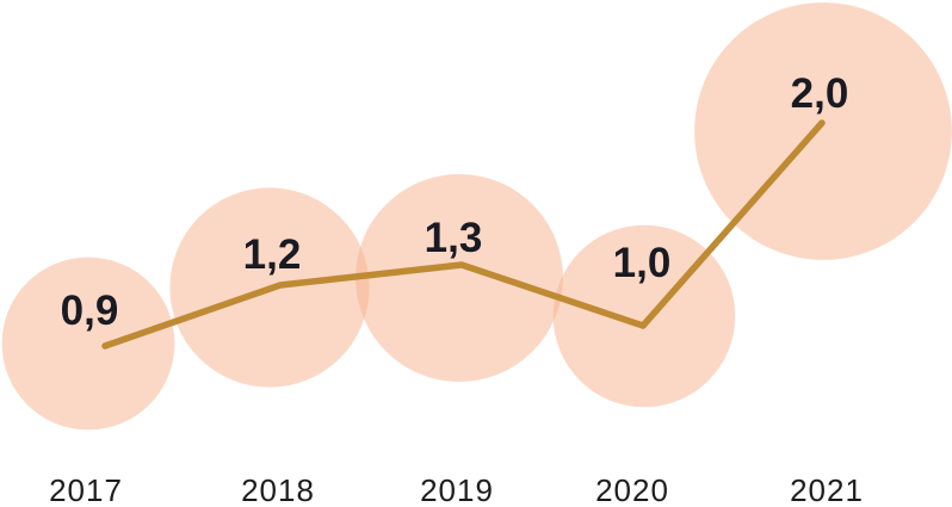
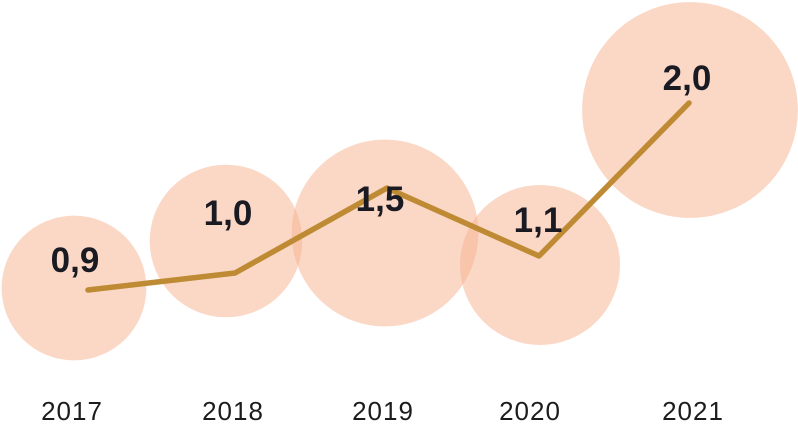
2018: 1,2 -> 1,0
2019: 1,3 -> 1,5
2020: 1,0 -> 1,1
